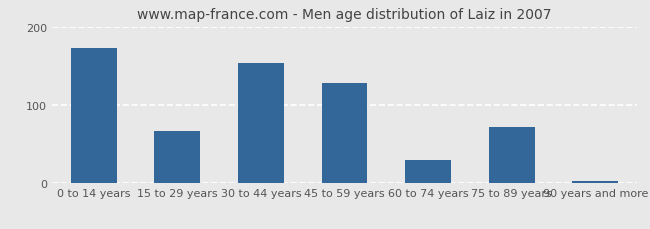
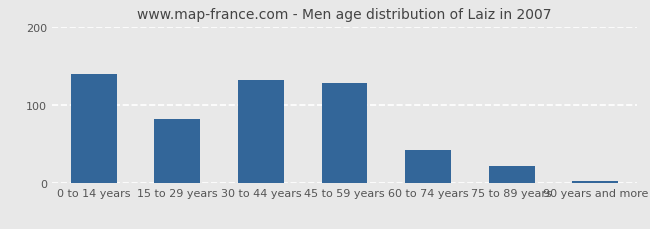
0 to 14 years: 172 -> 140
15 to 29 years: 66 -> 82
30 to 44 years: 154 -> 132
60 to 74 years: 30 -> 42
75 to 89 years: 72 -> 22
